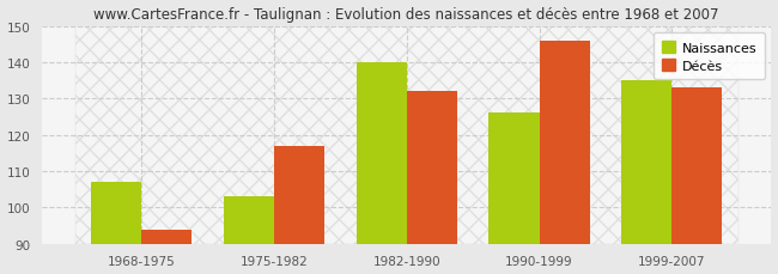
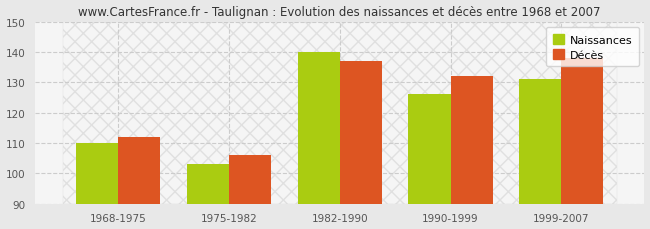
Naissances/1968-1975: 107 -> 110
Décès/1968-1975: 94 -> 112
Décès/1975-1982: 117 -> 106
Décès/1982-1990: 132 -> 137
Décès/1990-1999: 146 -> 132
Naissances/1999-2007: 135 -> 131
Décès/1999-2007: 133 -> 138
